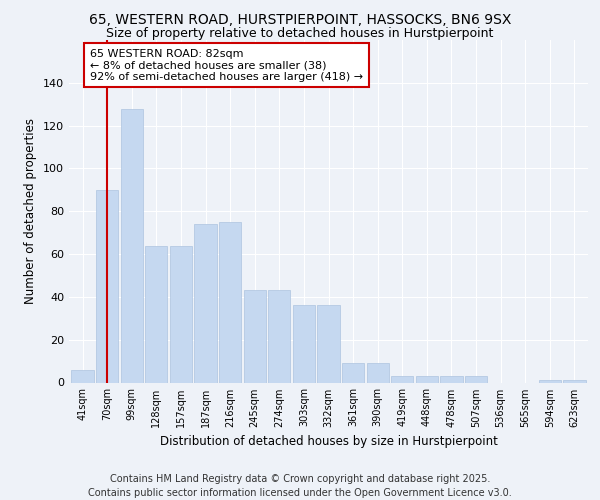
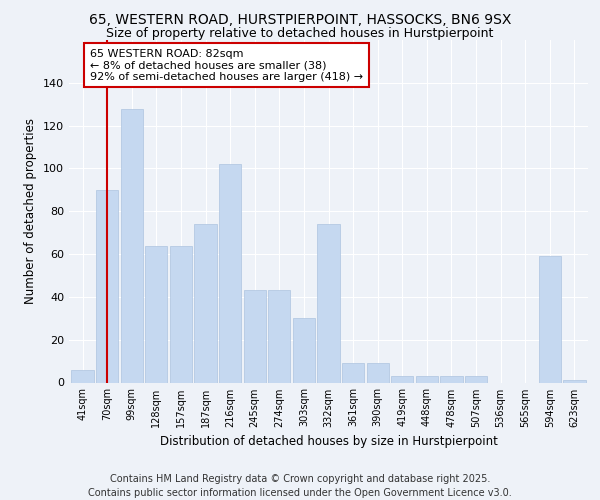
216sqm: 75 -> 102
303sqm: 36 -> 30
332sqm: 36 -> 74
594sqm: 1 -> 59
